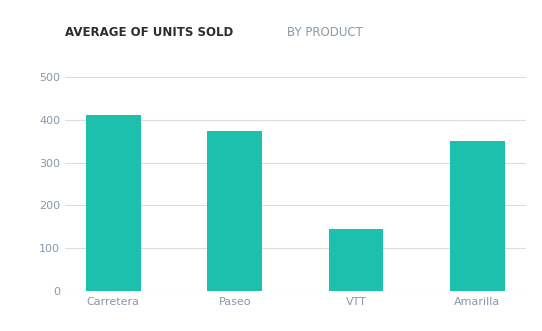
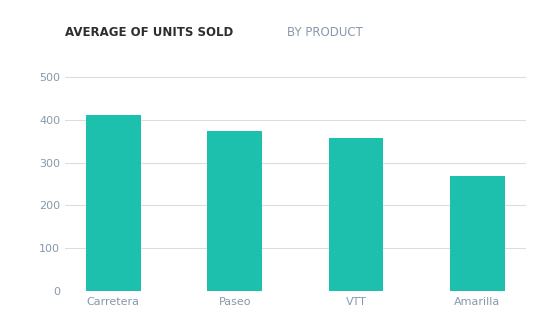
VTT: 145 -> 358
Amarilla: 350 -> 269
